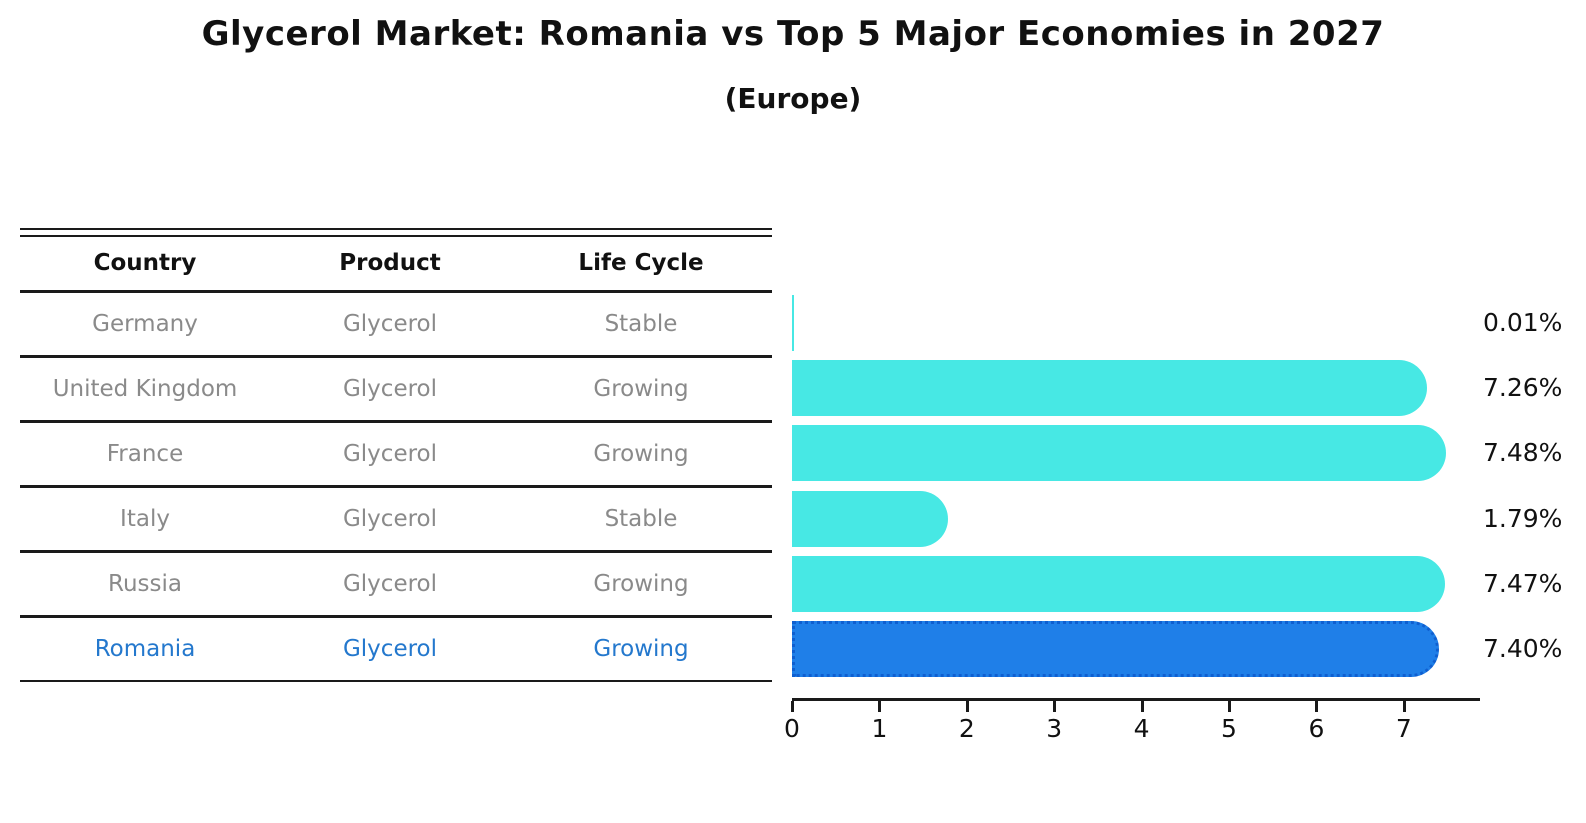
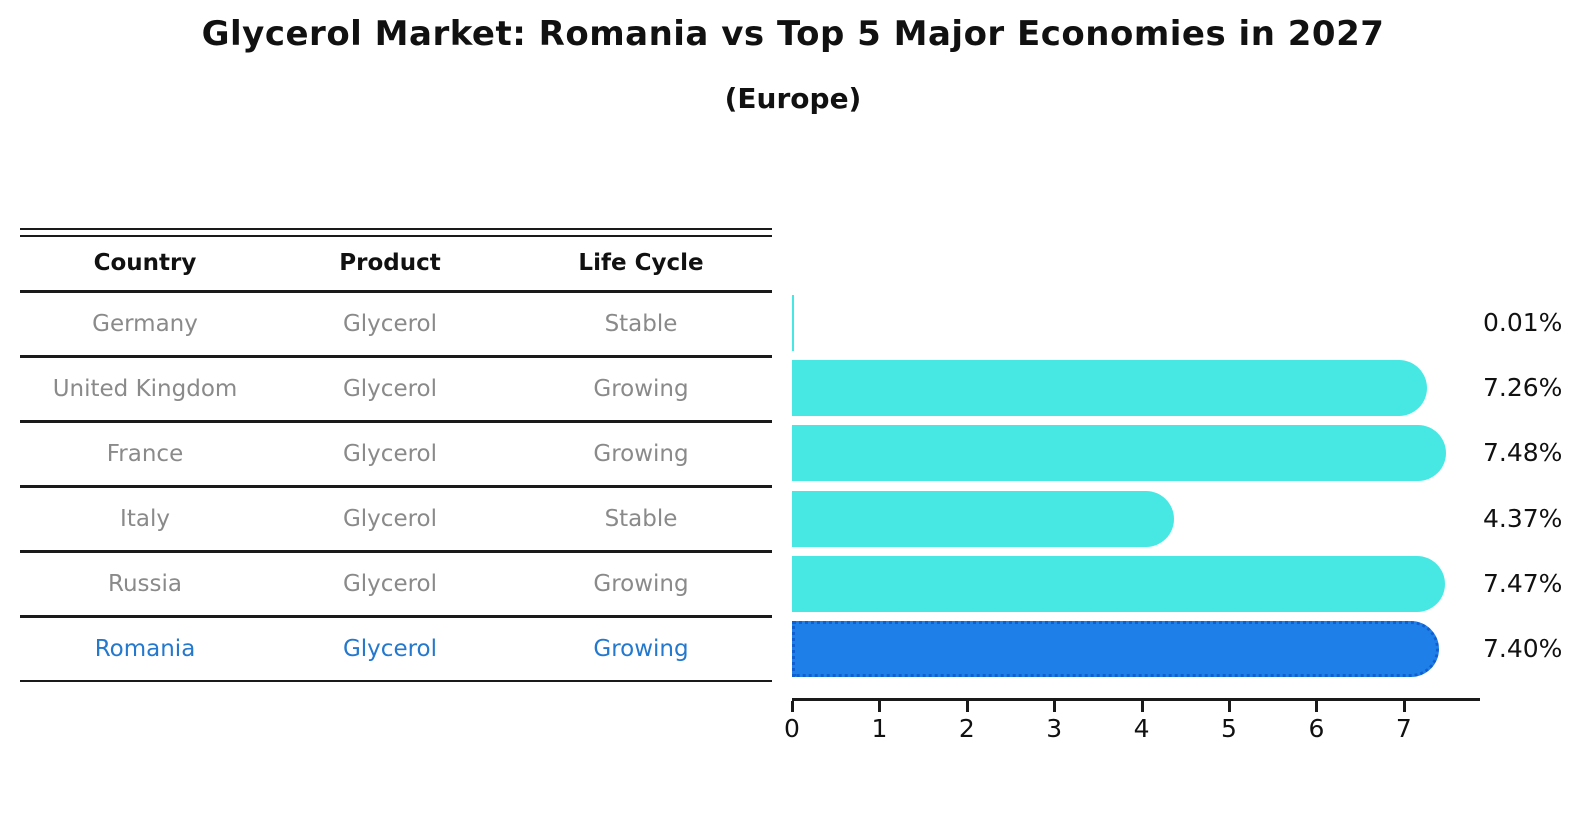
Italy: 1.79% -> 4.37%
